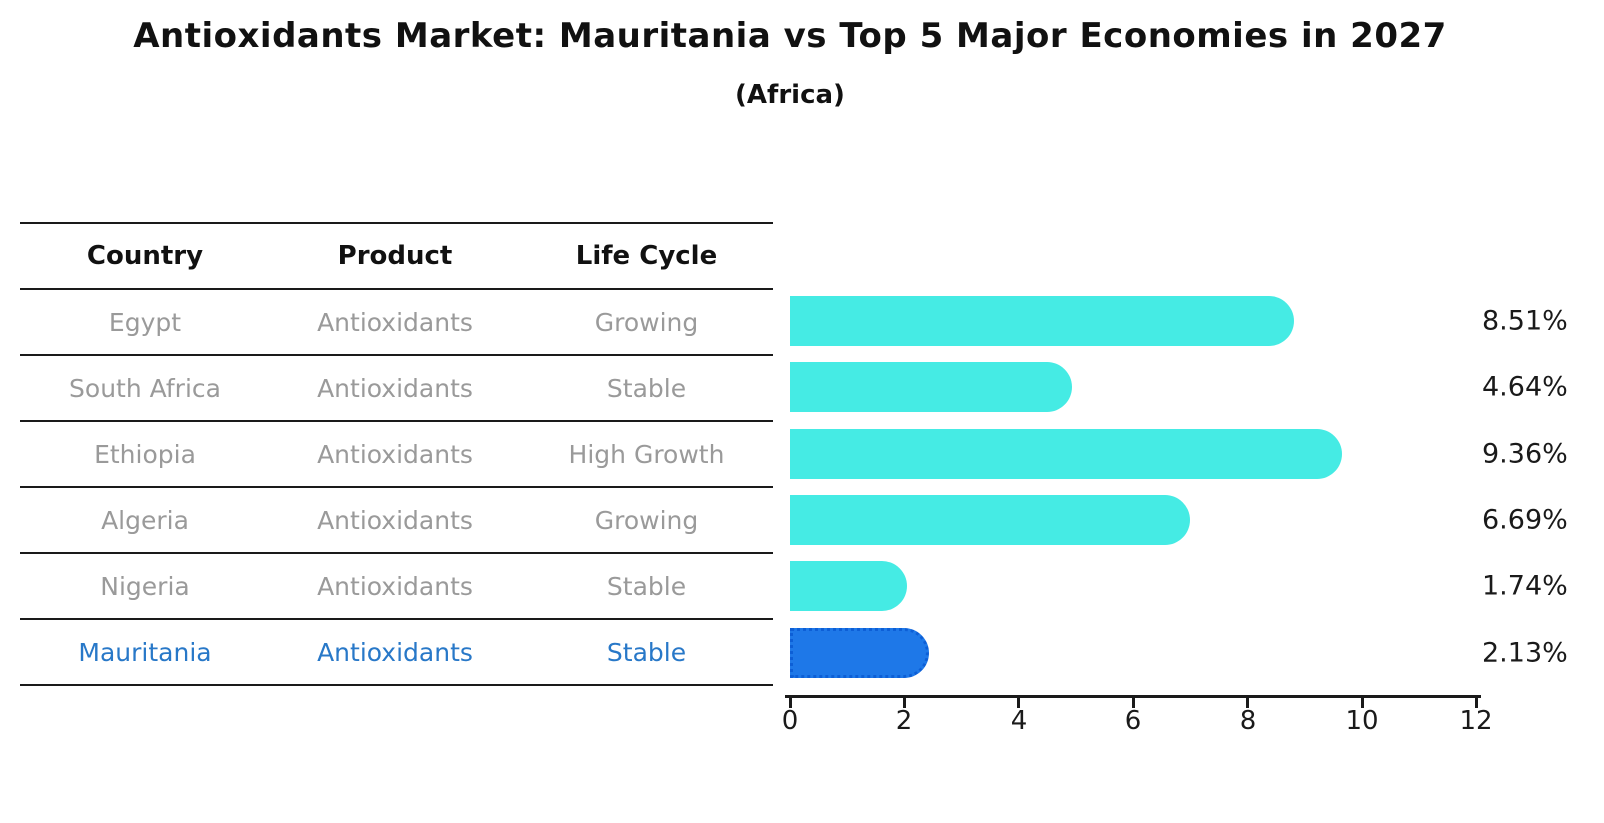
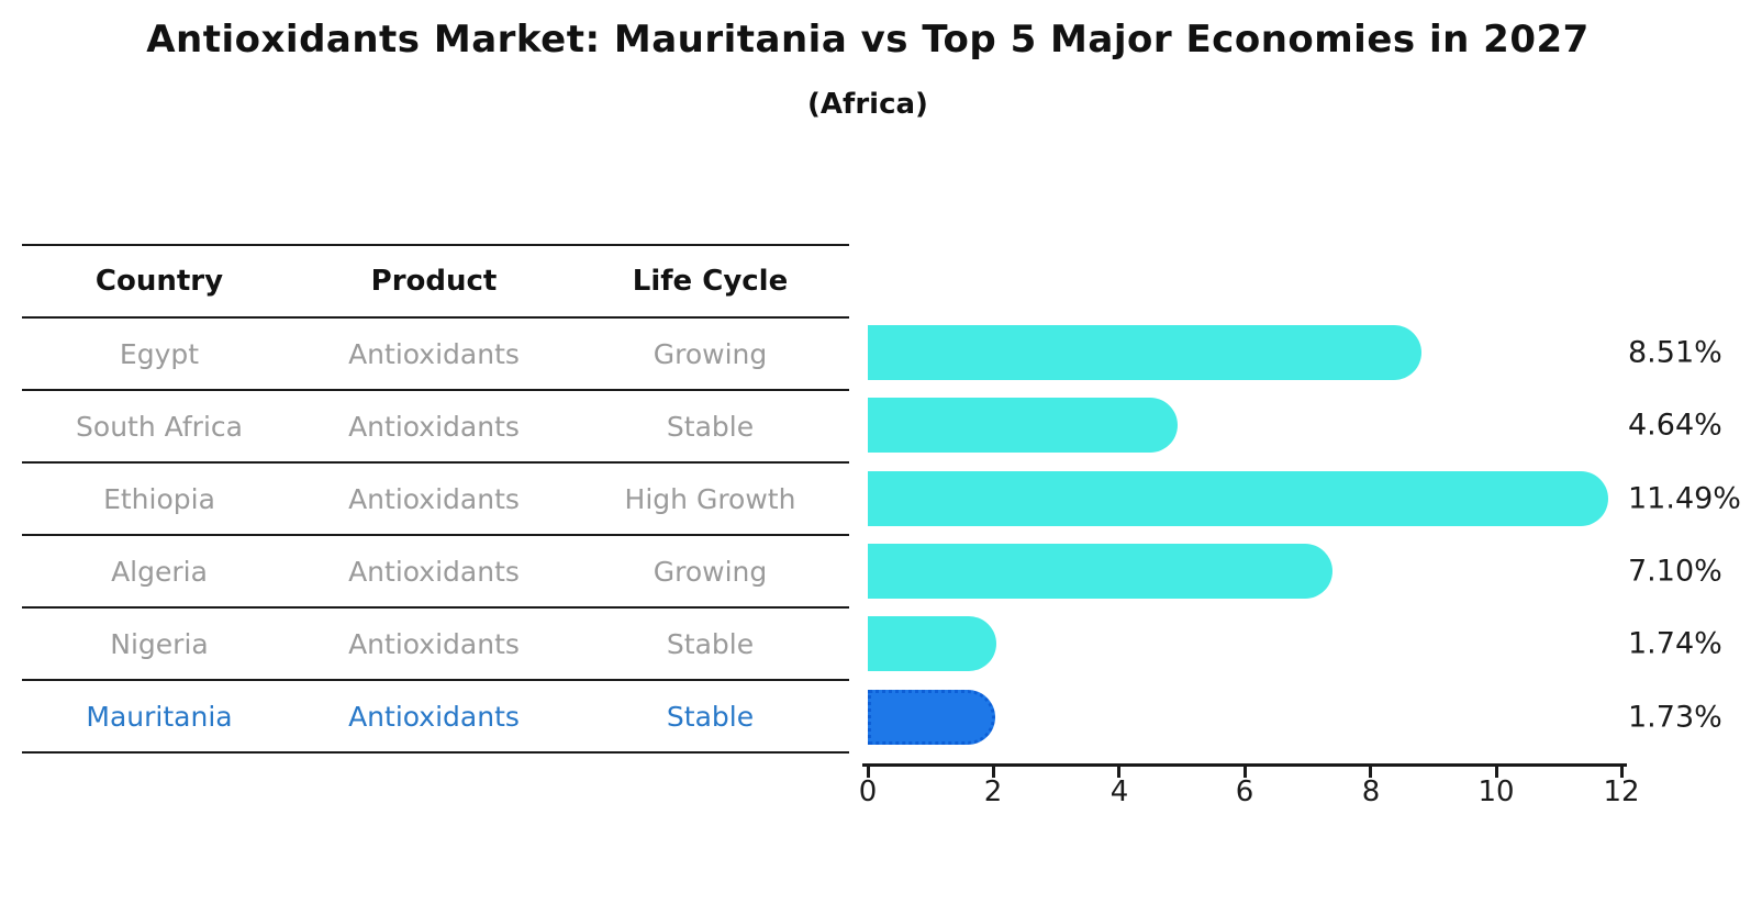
Ethiopia: 9.36% -> 11.49%
Algeria: 6.69% -> 7.10%
Mauritania: 2.13% -> 1.73%
